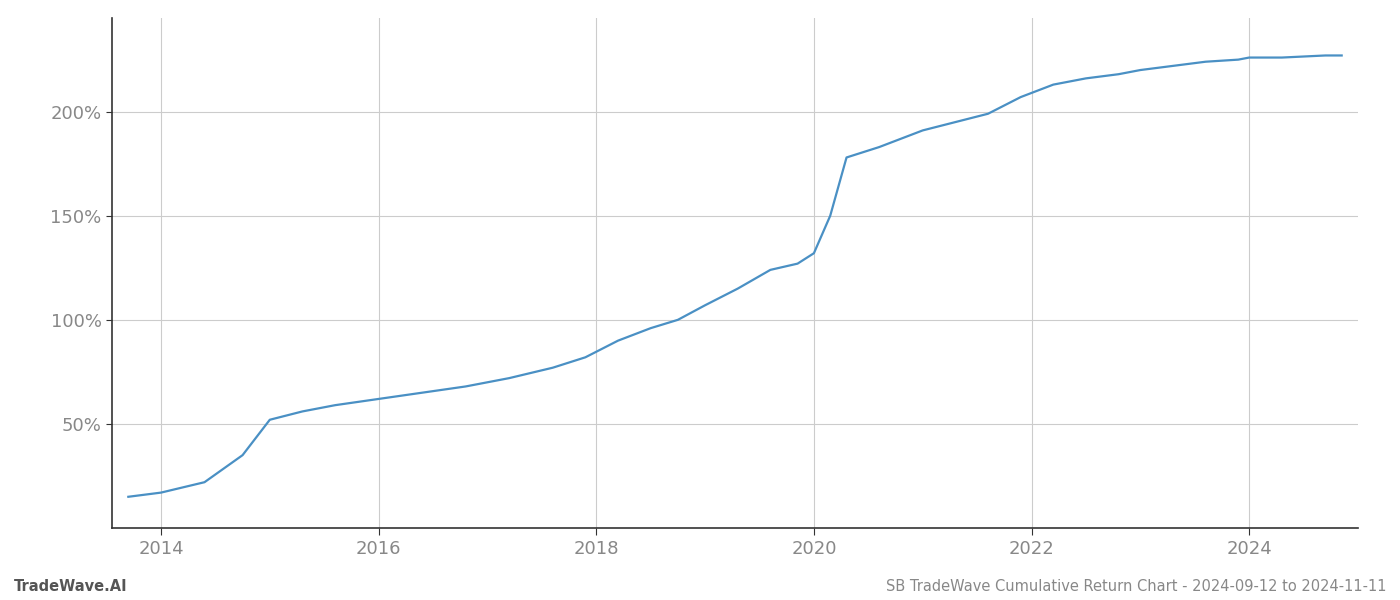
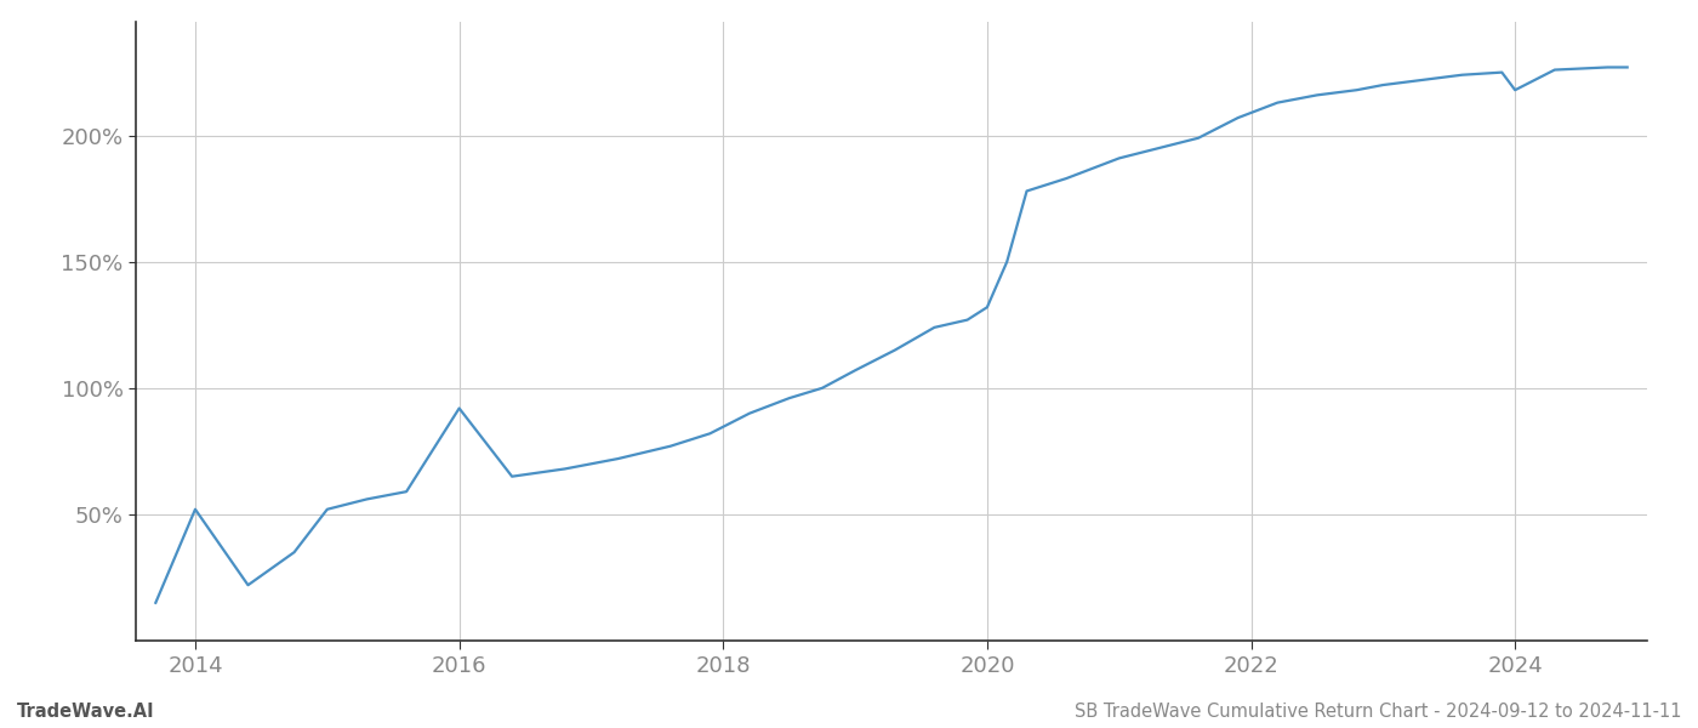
2014: 17% -> 52%
2016: 62% -> 92%
2024: 226% -> 218%
